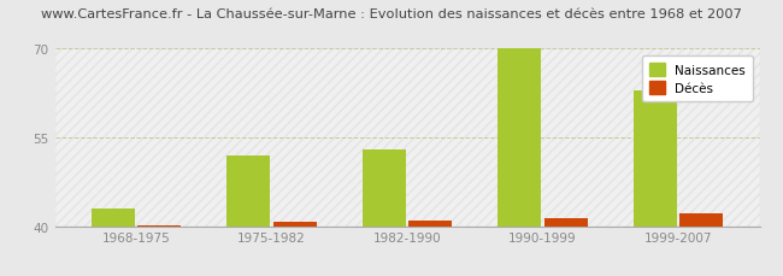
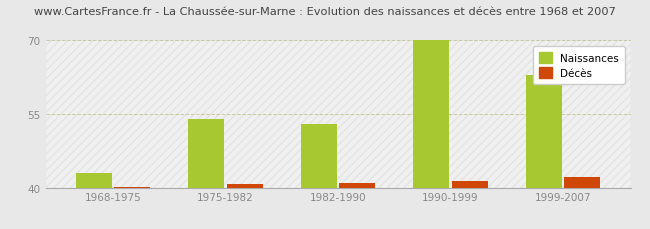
Naissances/1975-1982: 52 -> 54
